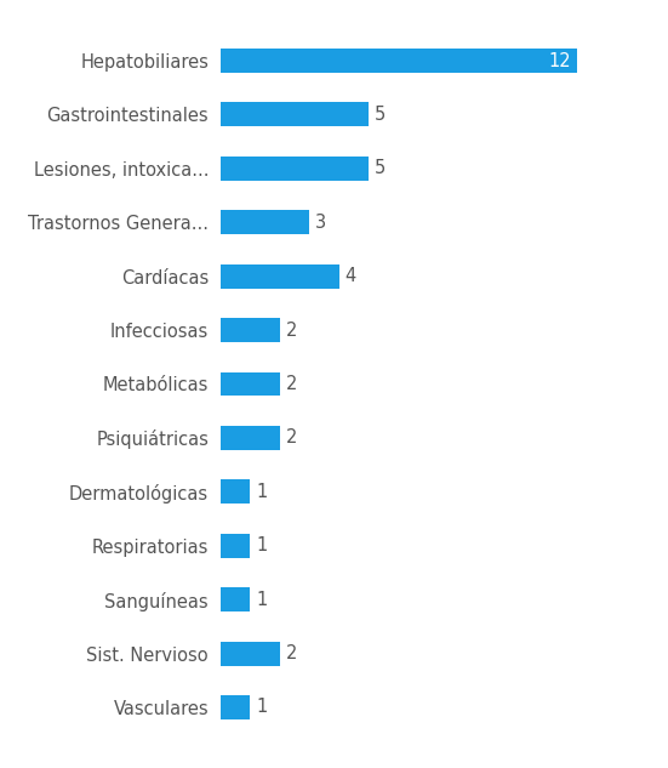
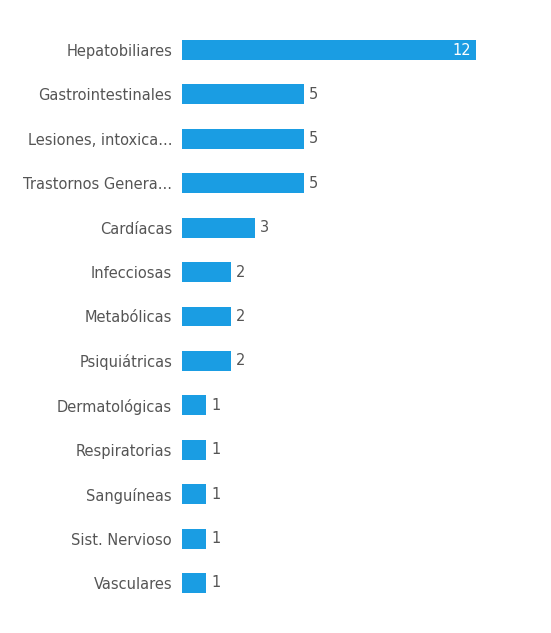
Trastornos Genera...: 3 -> 5
Cardíacas: 4 -> 3
Sist. Nervioso: 2 -> 1
